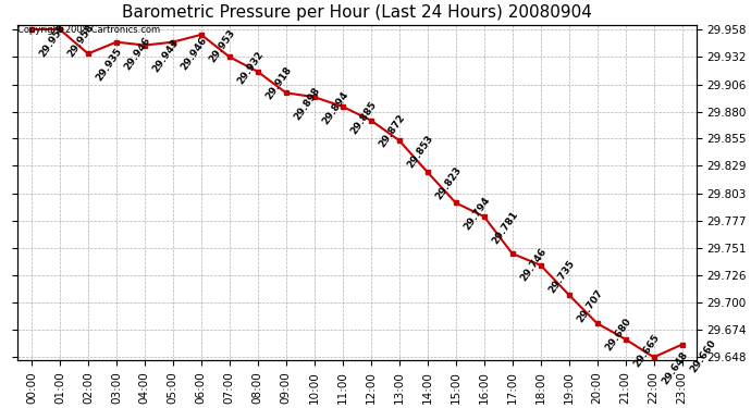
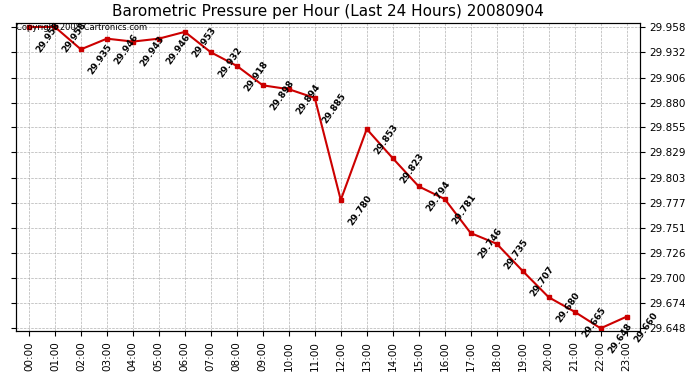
12:00: 29.872 -> 29.780
